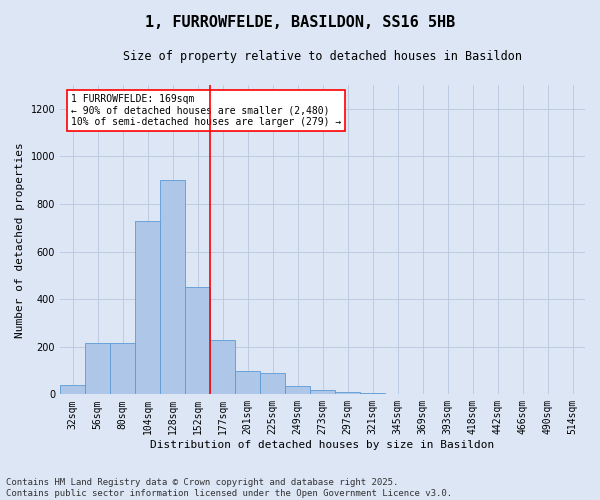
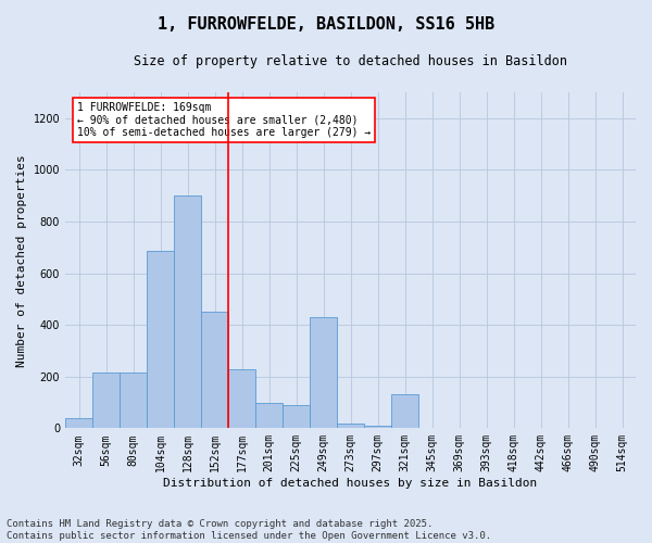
104sqm: 730 -> 685
249sqm: 35 -> 430
321sqm: 5 -> 130
